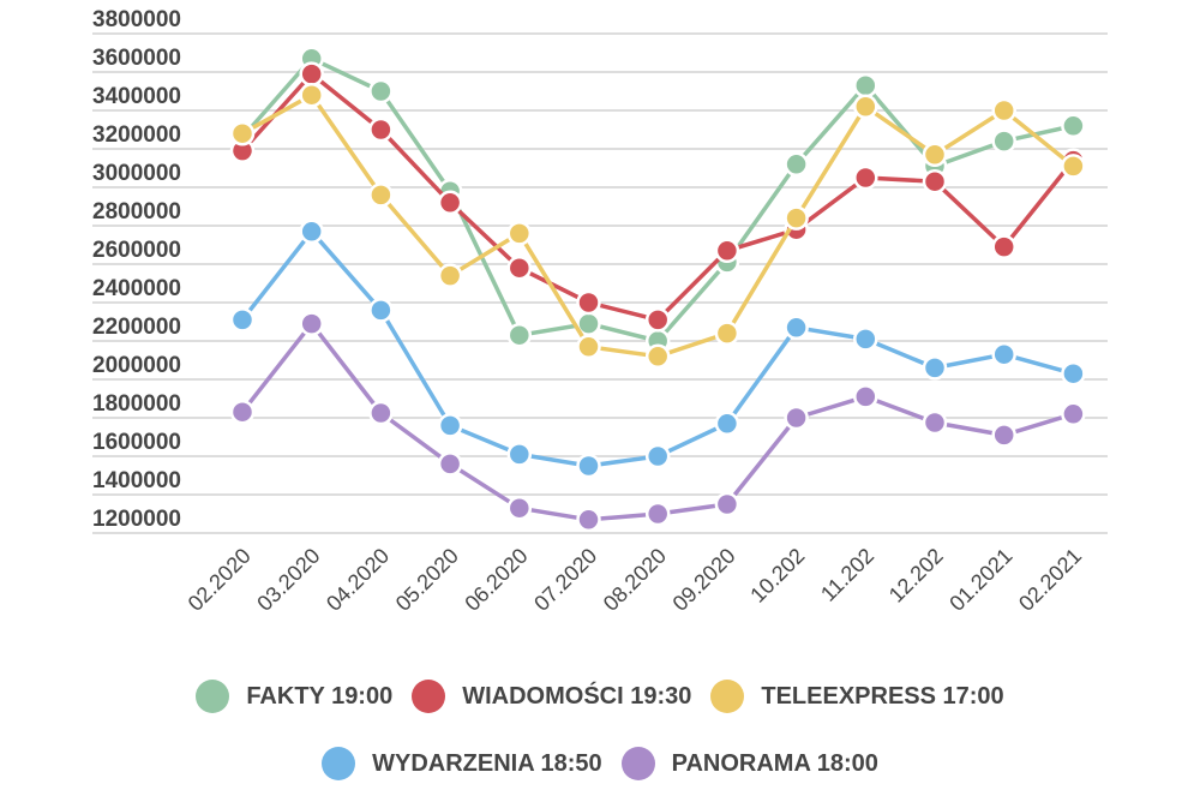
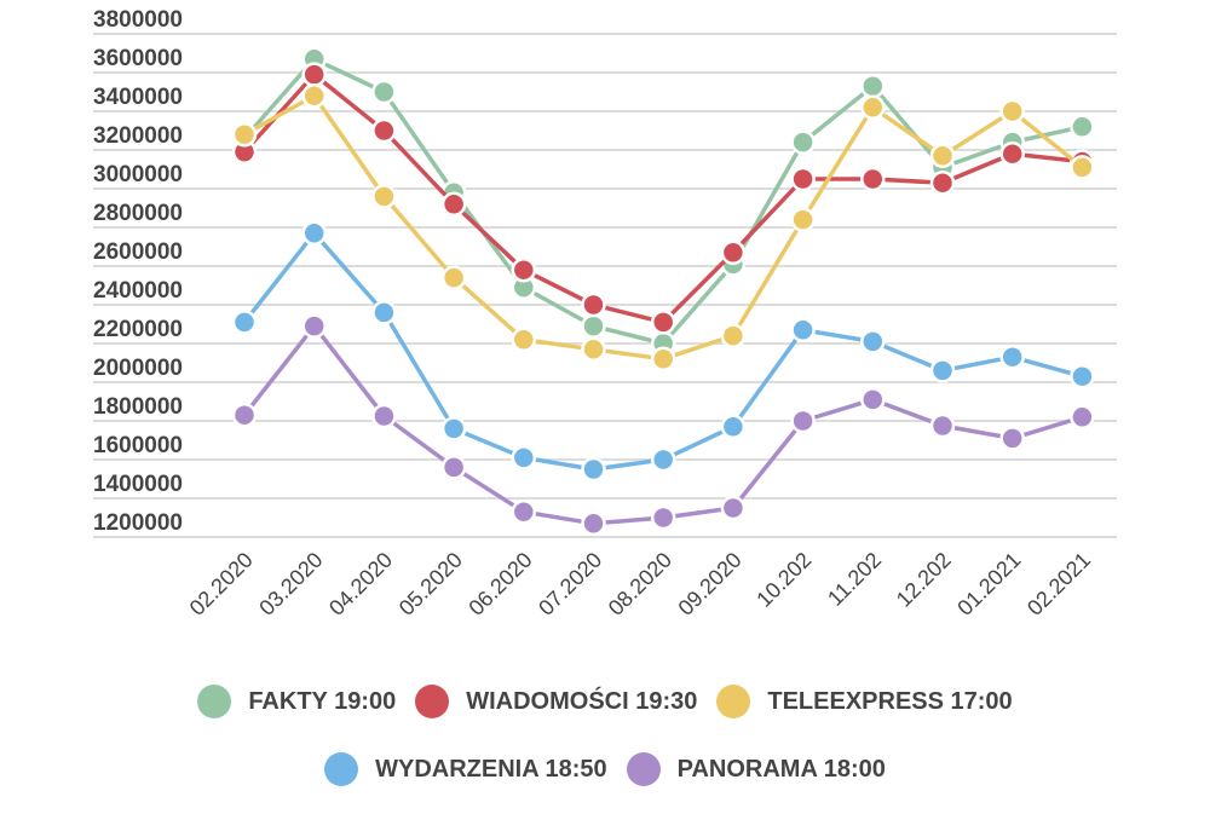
FAKTY 19:00/06.2020: 2230000 -> 2490000
TELEEXPRESS 17:00/06.2020: 2760000 -> 2220000
FAKTY 19:00/10.202: 3120000 -> 3240000
WIADOMOŚCI 19:30/10.202: 2780000 -> 3050000
WIADOMOŚCI 19:30/01.2021: 2690000 -> 3180000
